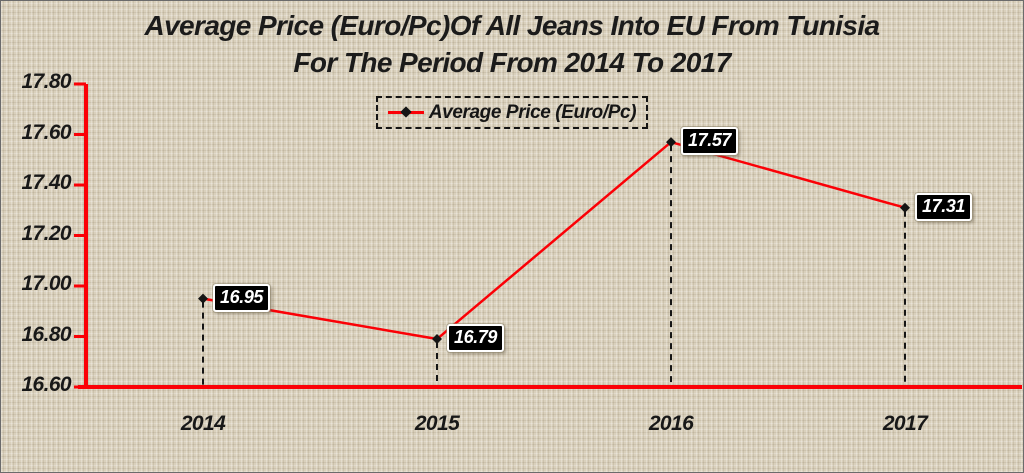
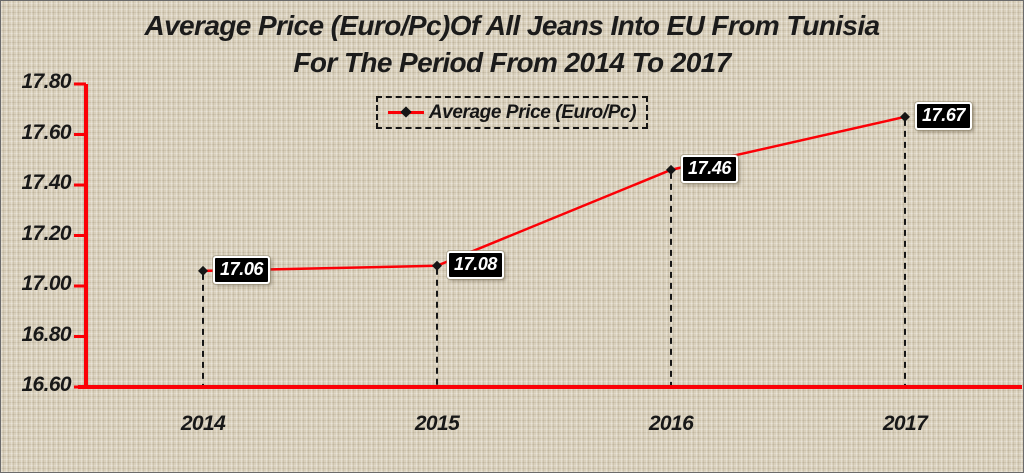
2014: 16.95 -> 17.06
2015: 16.79 -> 17.08
2016: 17.57 -> 17.46
2017: 17.31 -> 17.67
